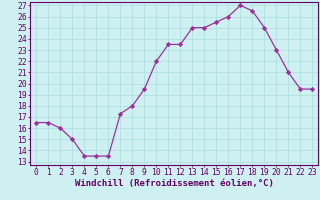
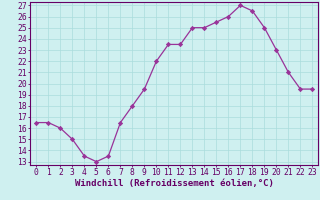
5: 13.5 -> 13.0
7: 17.3 -> 16.5
